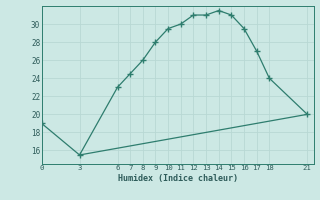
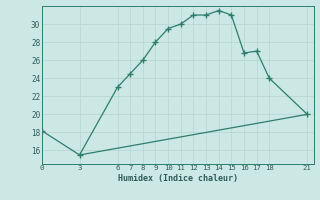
0: 19.0 -> 18.2
16: 29.5 -> 26.8
